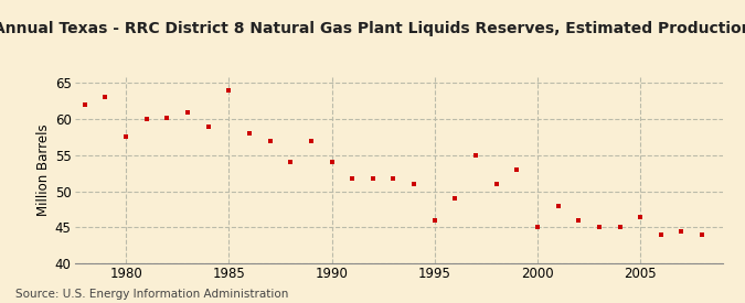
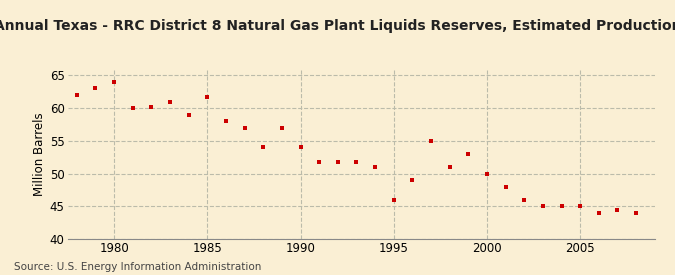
1980: 57.6 -> 64.0
1985: 64.0 -> 61.7
2000: 45.0 -> 50.0
2005: 46.4 -> 45.0
